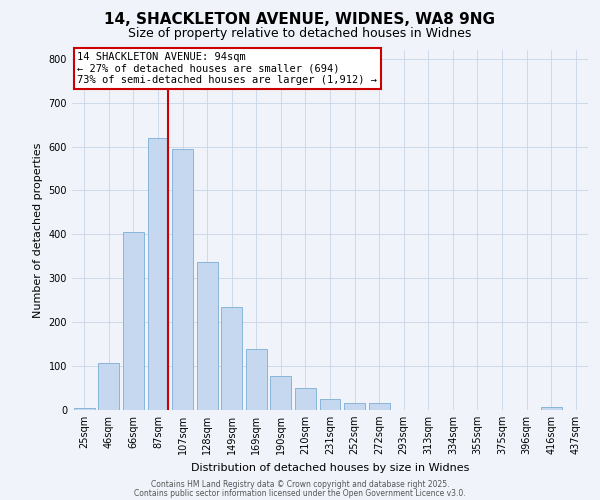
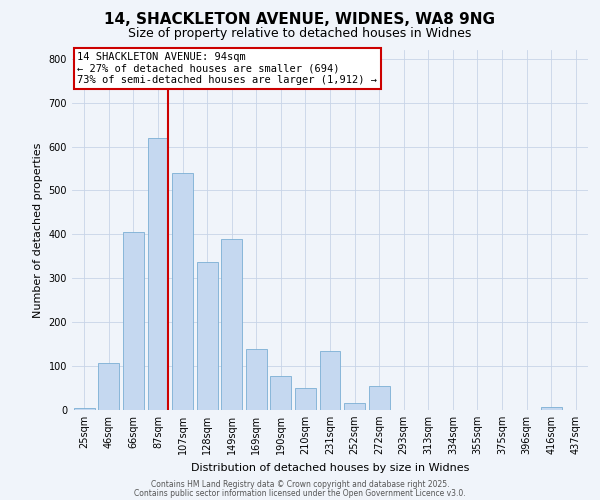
107sqm: 595 -> 540
149sqm: 235 -> 390
231sqm: 25 -> 135
272sqm: 15 -> 55
